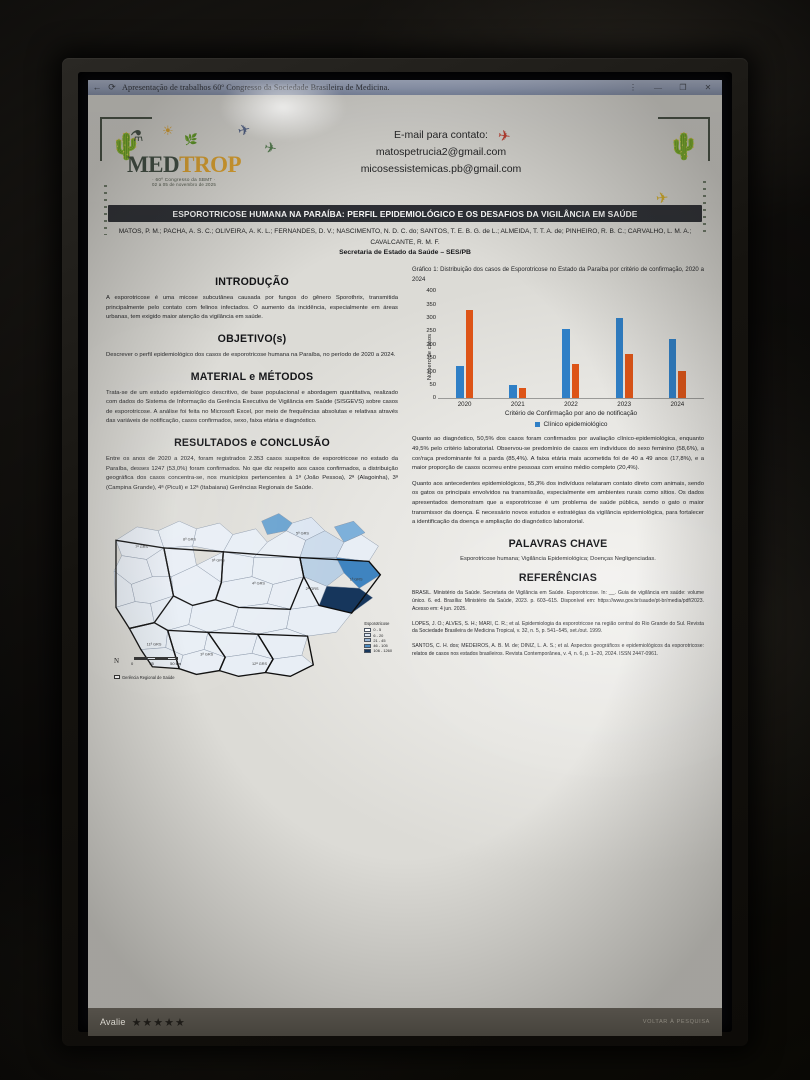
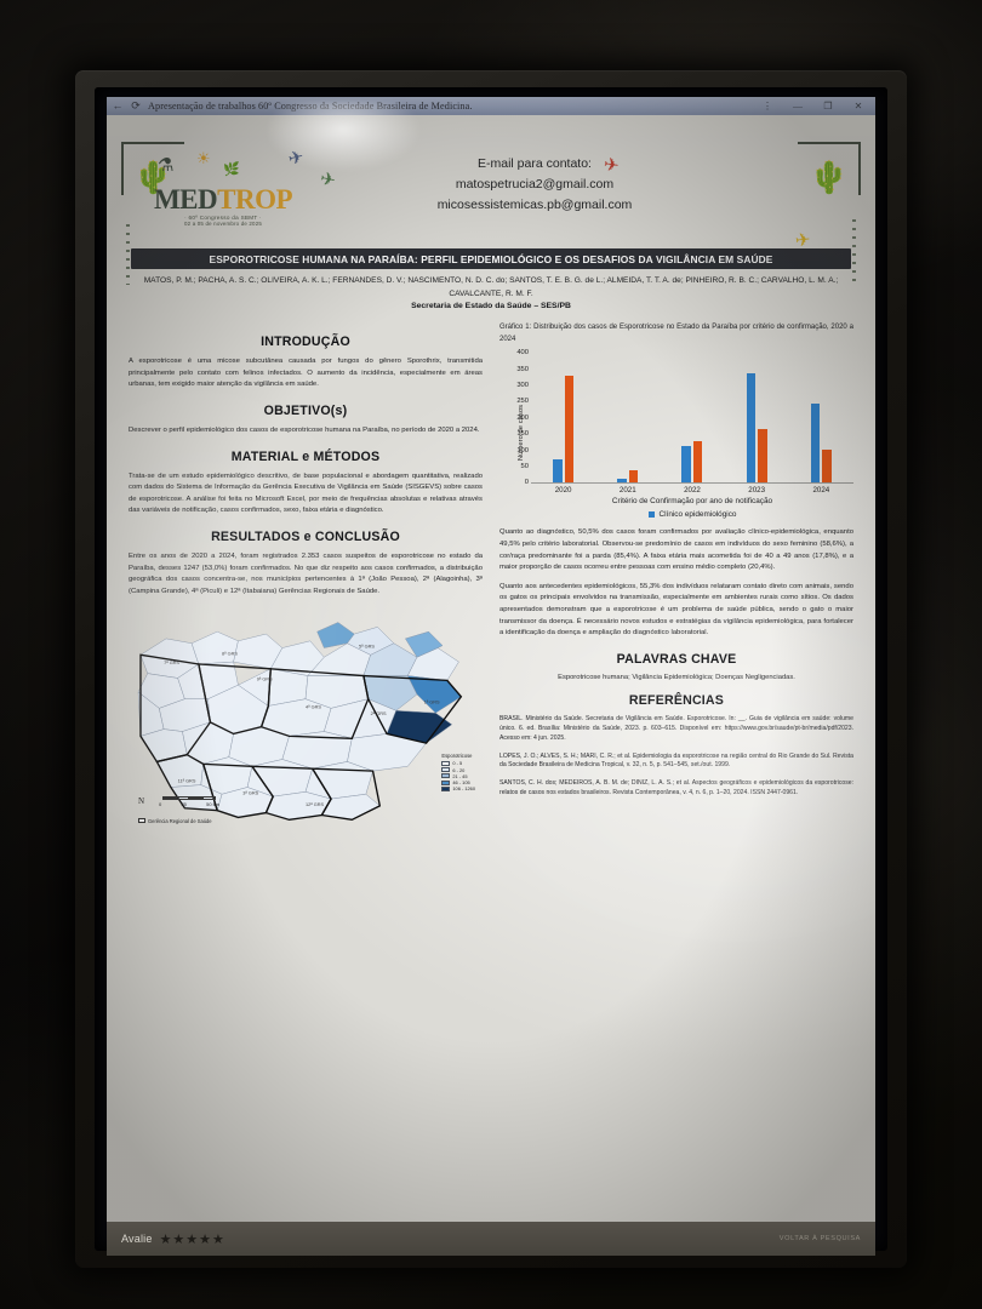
Clínico epidemiológico/2020: 120 -> 70
Clínico epidemiológico/2021: 50 -> 10
Clínico epidemiológico/2022: 260 -> 110
Clínico epidemiológico/2023: 300 -> 340
Clínico epidemiológico/2024: 220 -> 240
